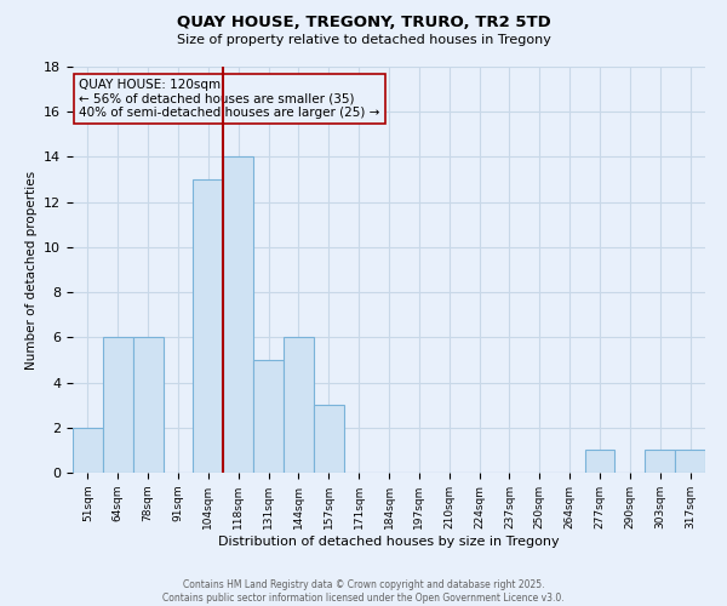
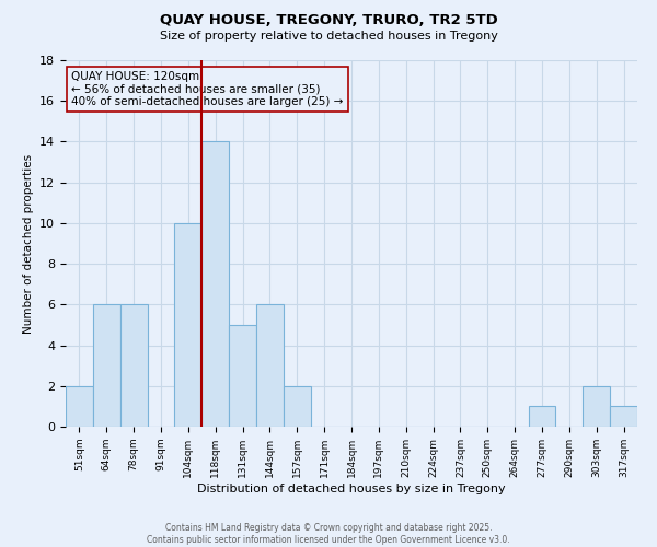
104sqm: 13 -> 10
157sqm: 3 -> 2
303sqm: 1 -> 2
